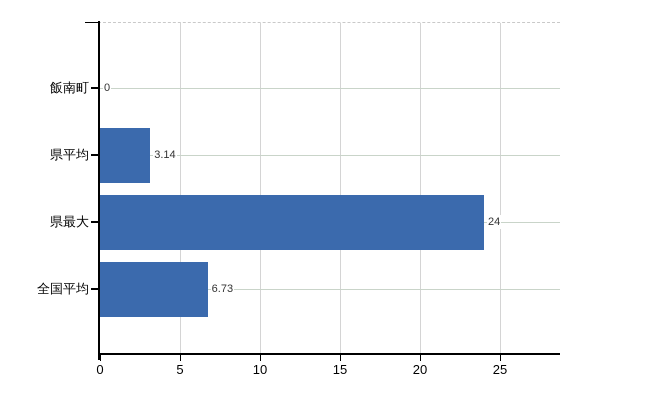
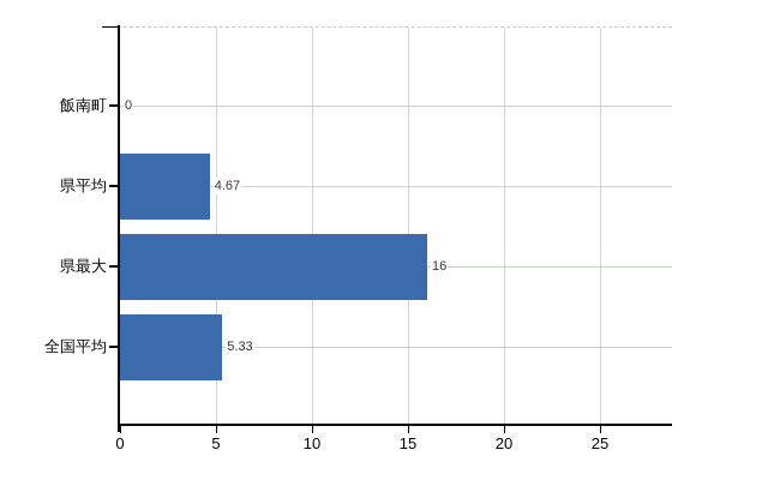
県平均: 3.14 -> 4.67
県最大: 24 -> 16
全国平均: 6.73 -> 5.33
